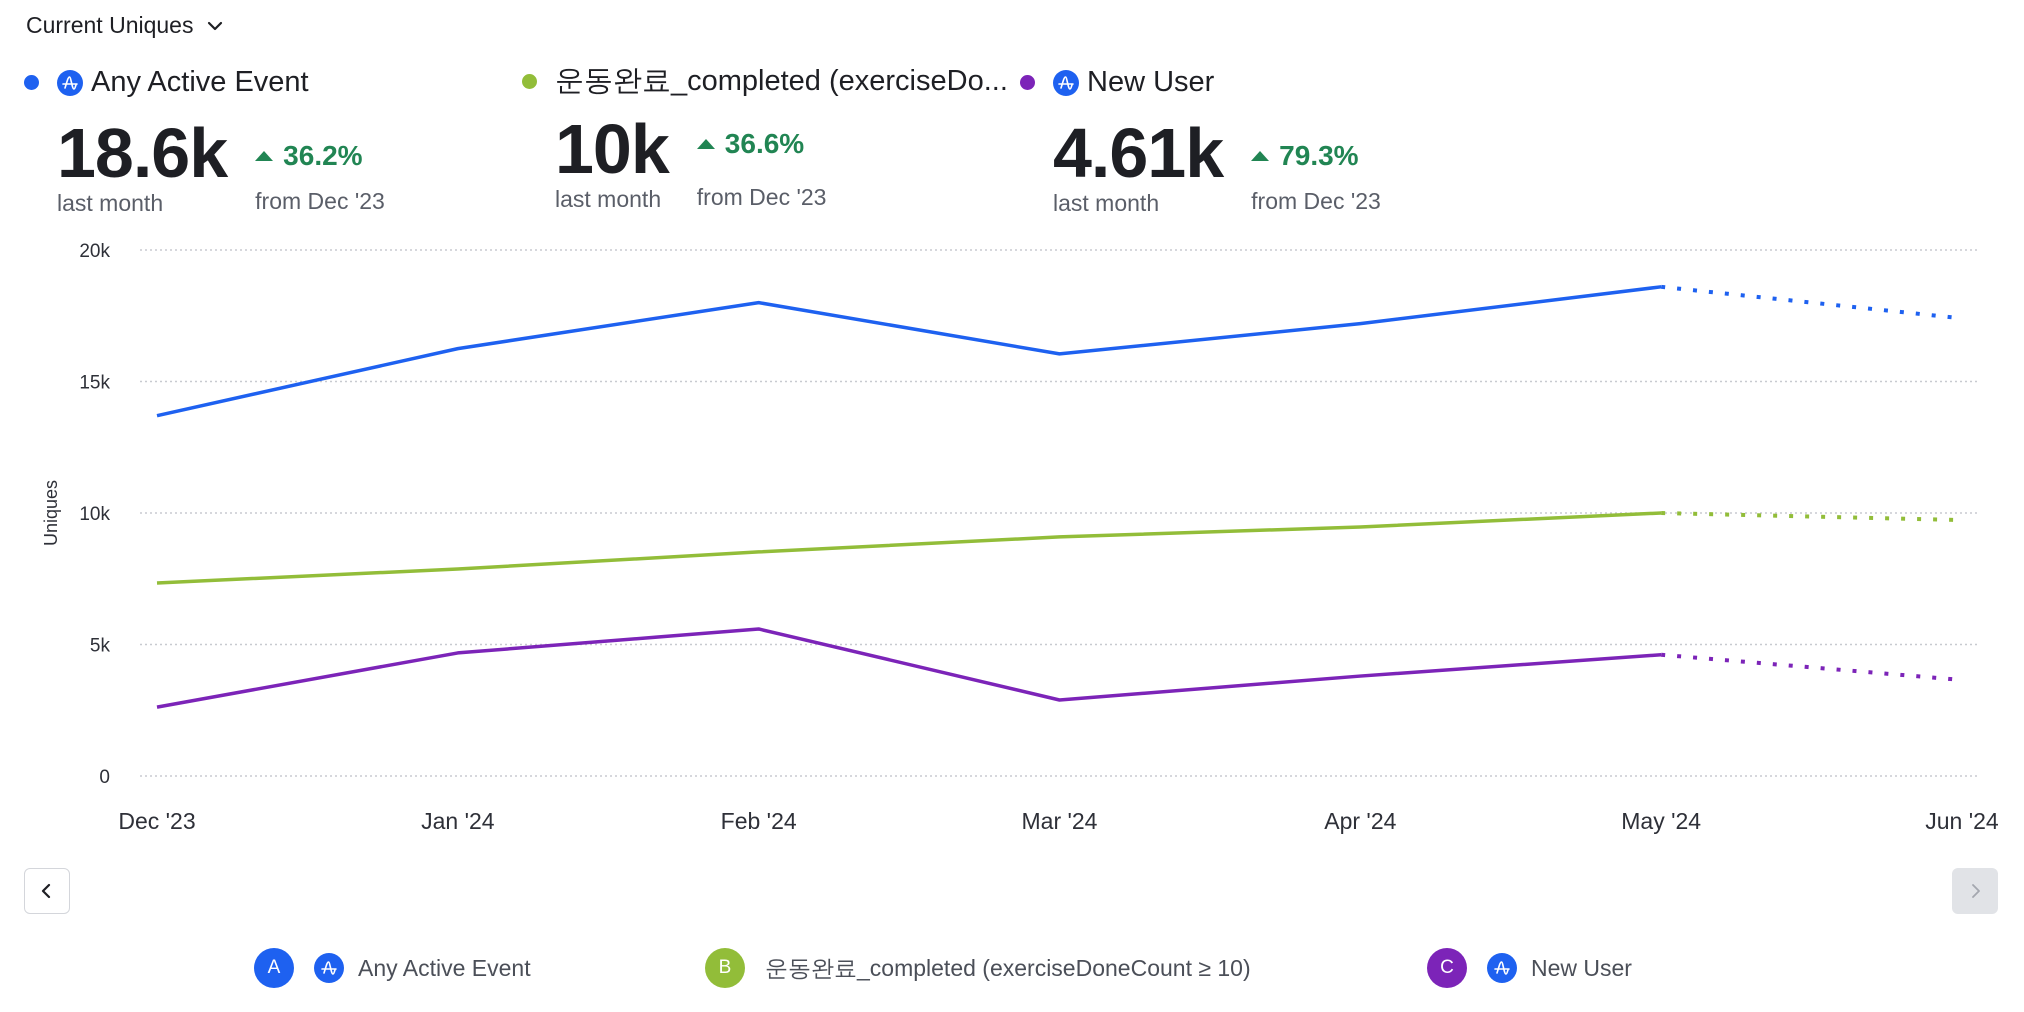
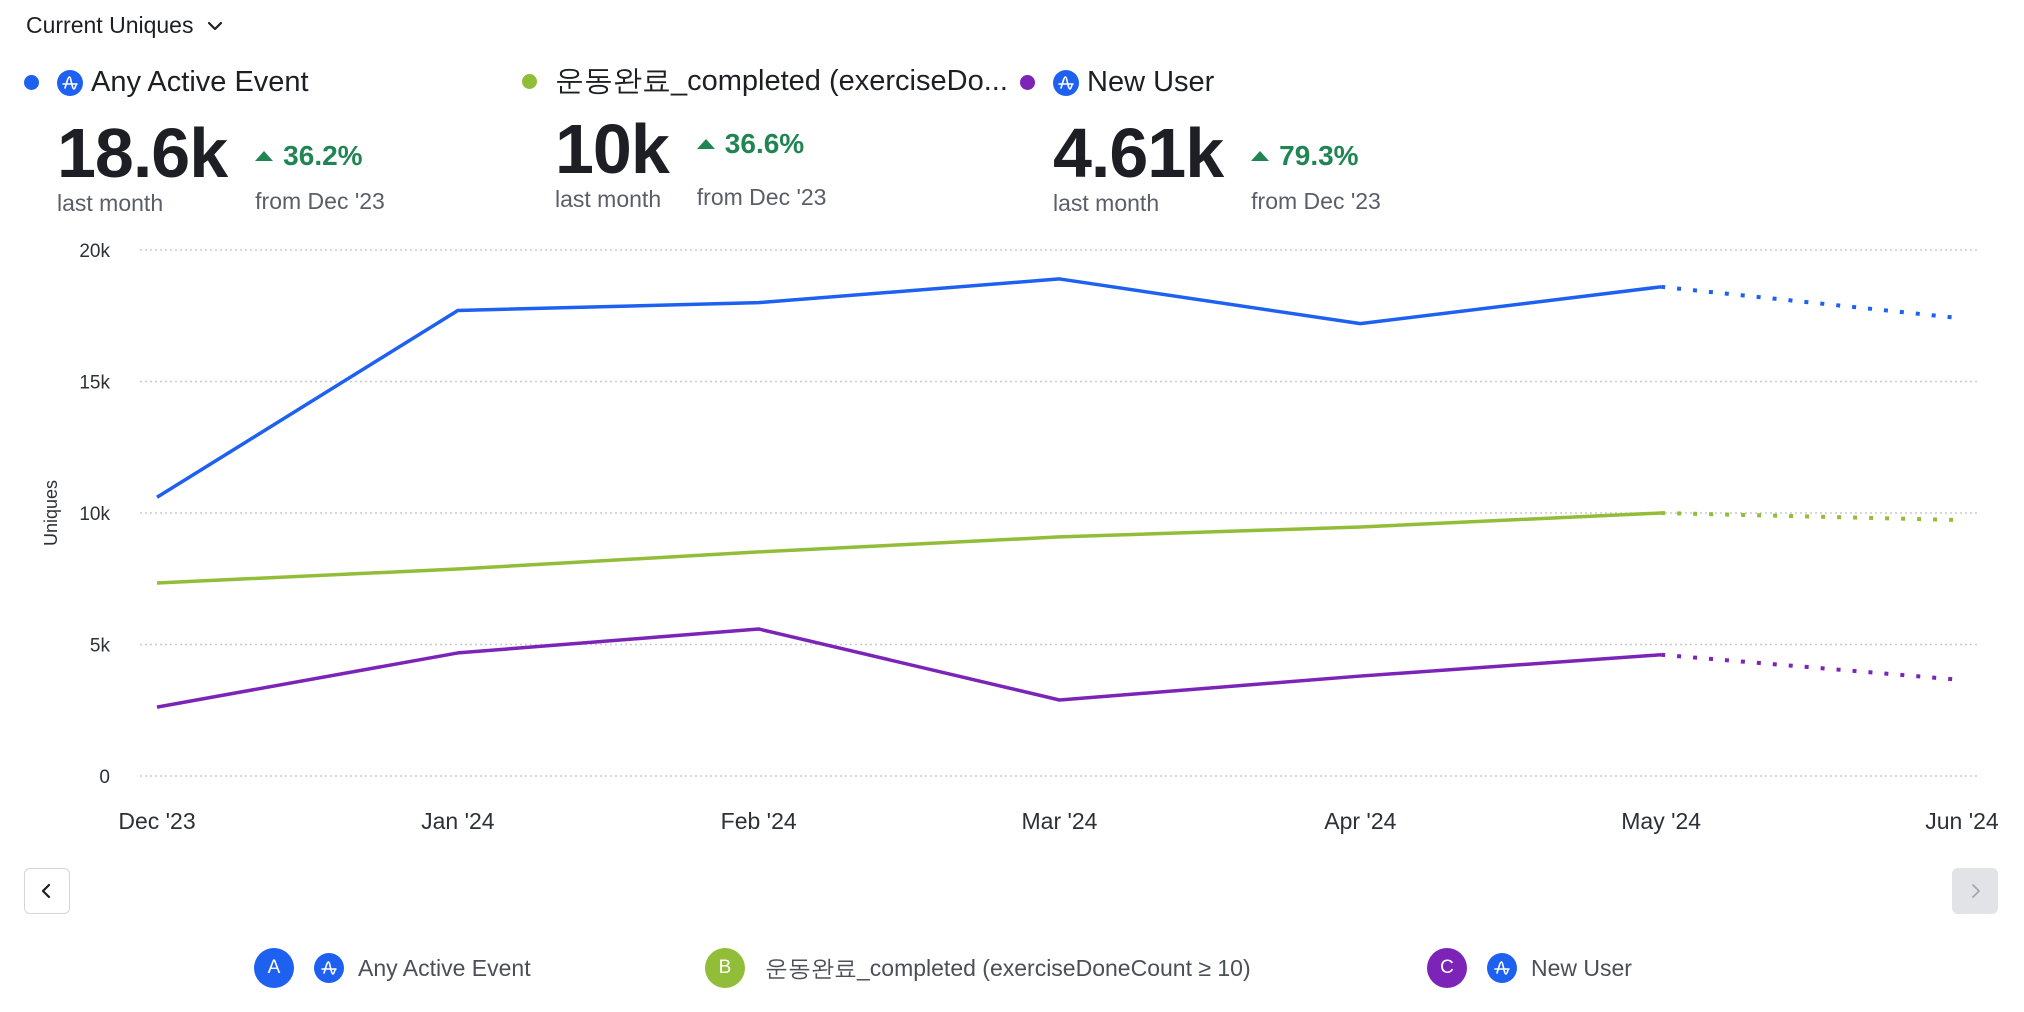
Any Active Event/Dec '23: 13.7k -> 10.6k
Any Active Event/Jan '24: 16.2k -> 17.7k
Any Active Event/Mar '24: 16.0k -> 18.9k
